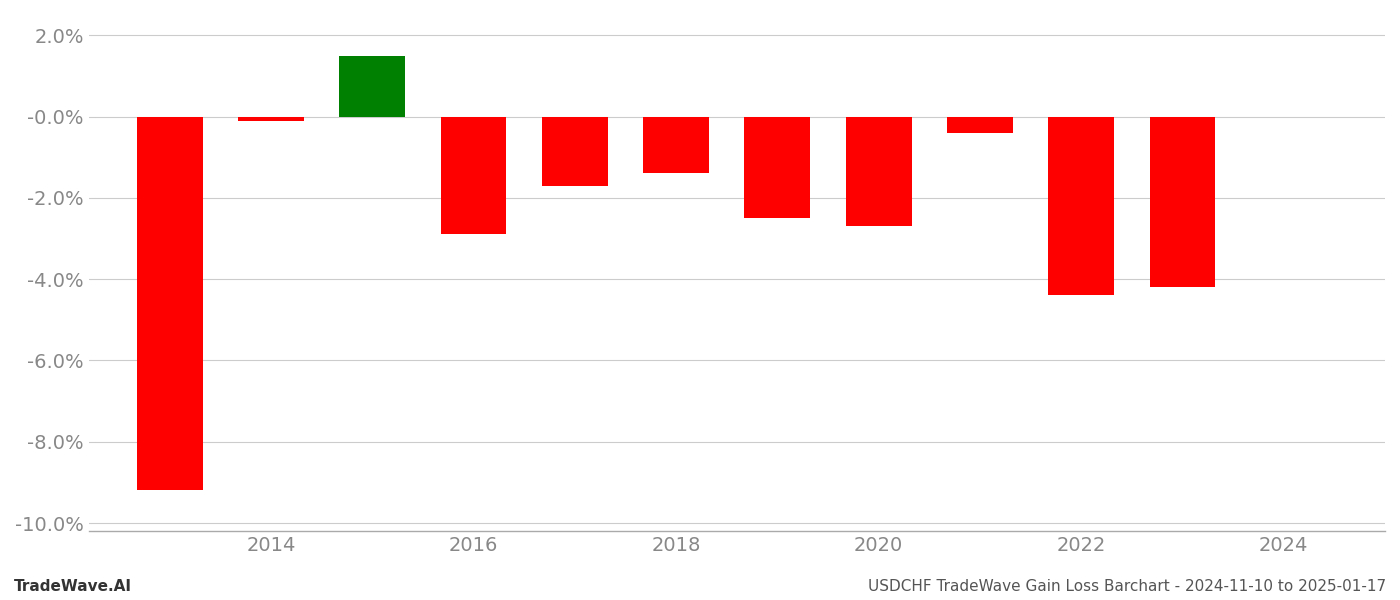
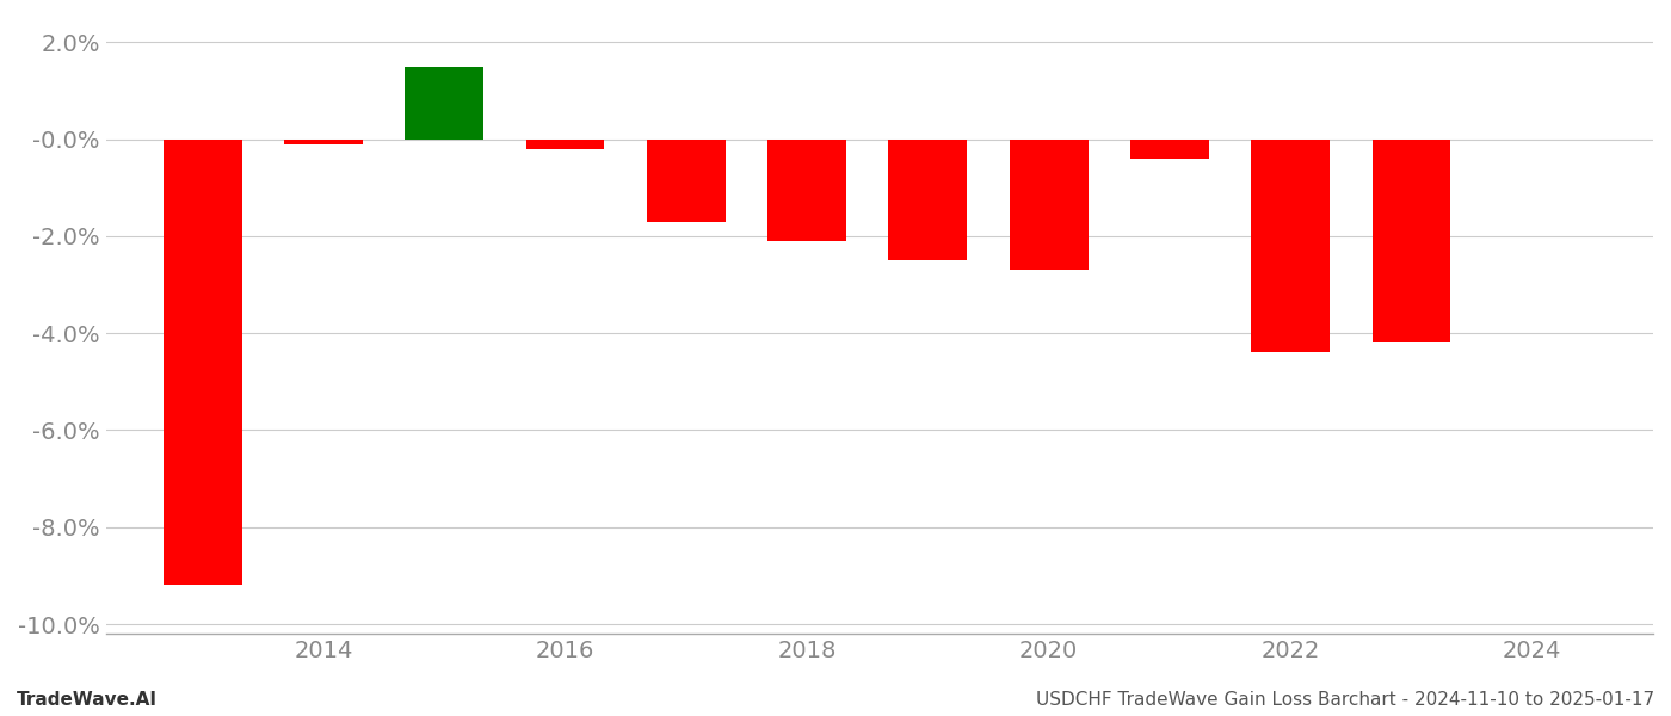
2016: -2.9% -> -0.2%
2018: -1.4% -> -2.1%
